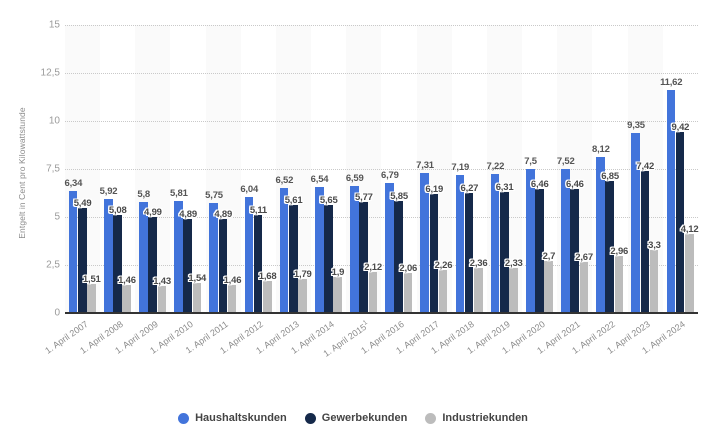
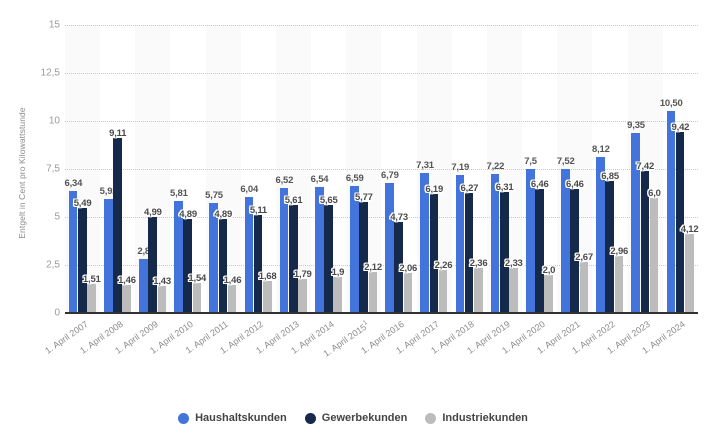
Gewerbekunden/1. April 2008: 5,08 -> 9,11
Haushaltskunden/1. April 2009: 5,8 -> 2,8
Gewerbekunden/1. April 2016: 5,85 -> 4,73
Industriekunden/1. April 2020: 2,7 -> 2,0
Industriekunden/1. April 2023: 3,3 -> 6,0
Haushaltskunden/1. April 2024: 11,62 -> 10,50
